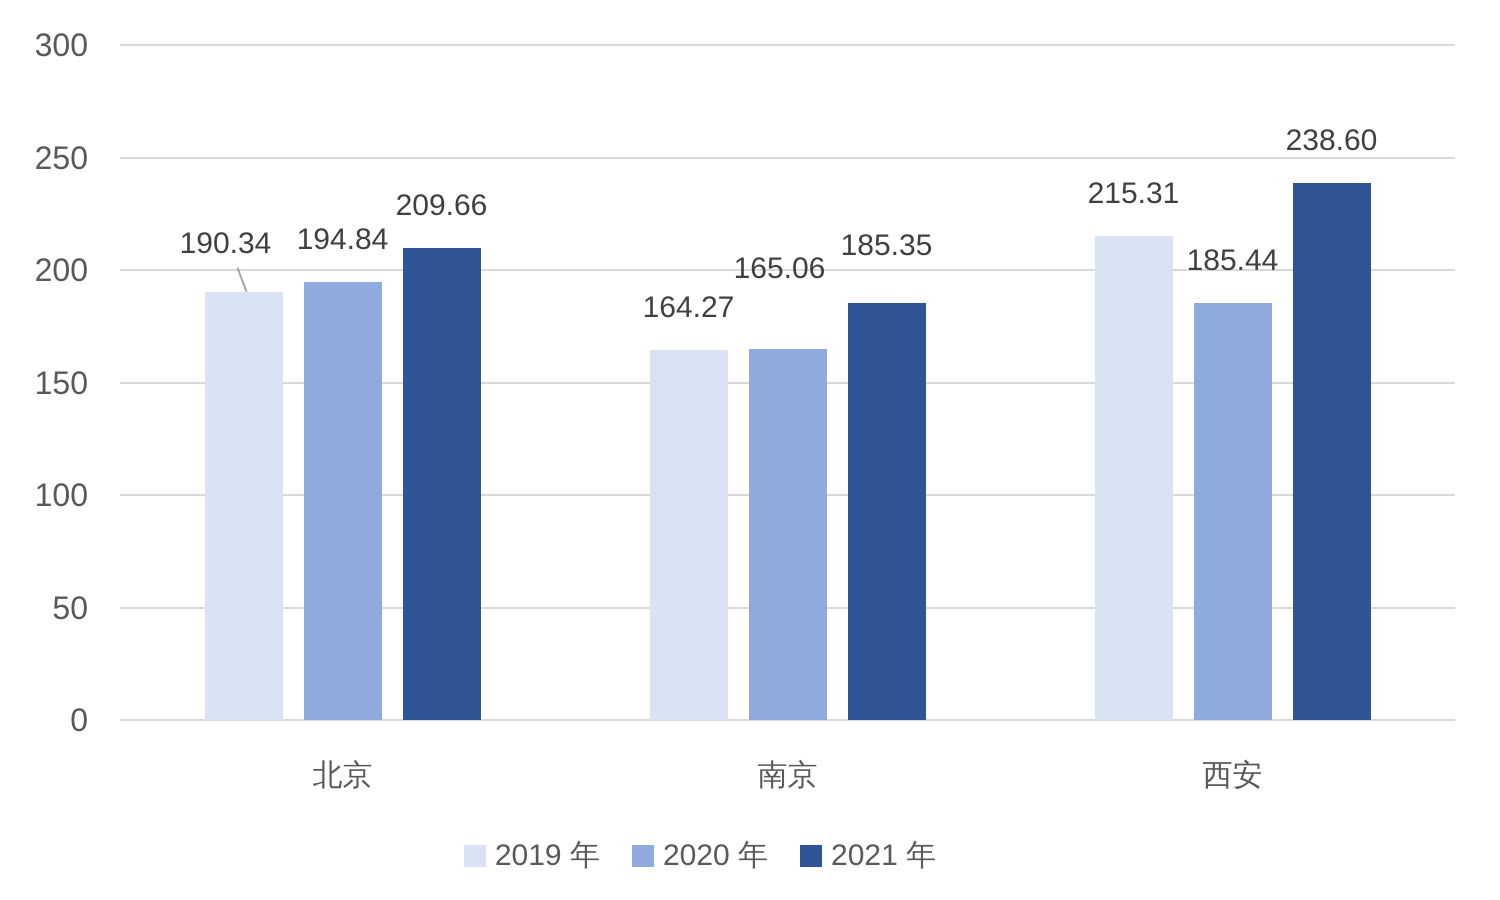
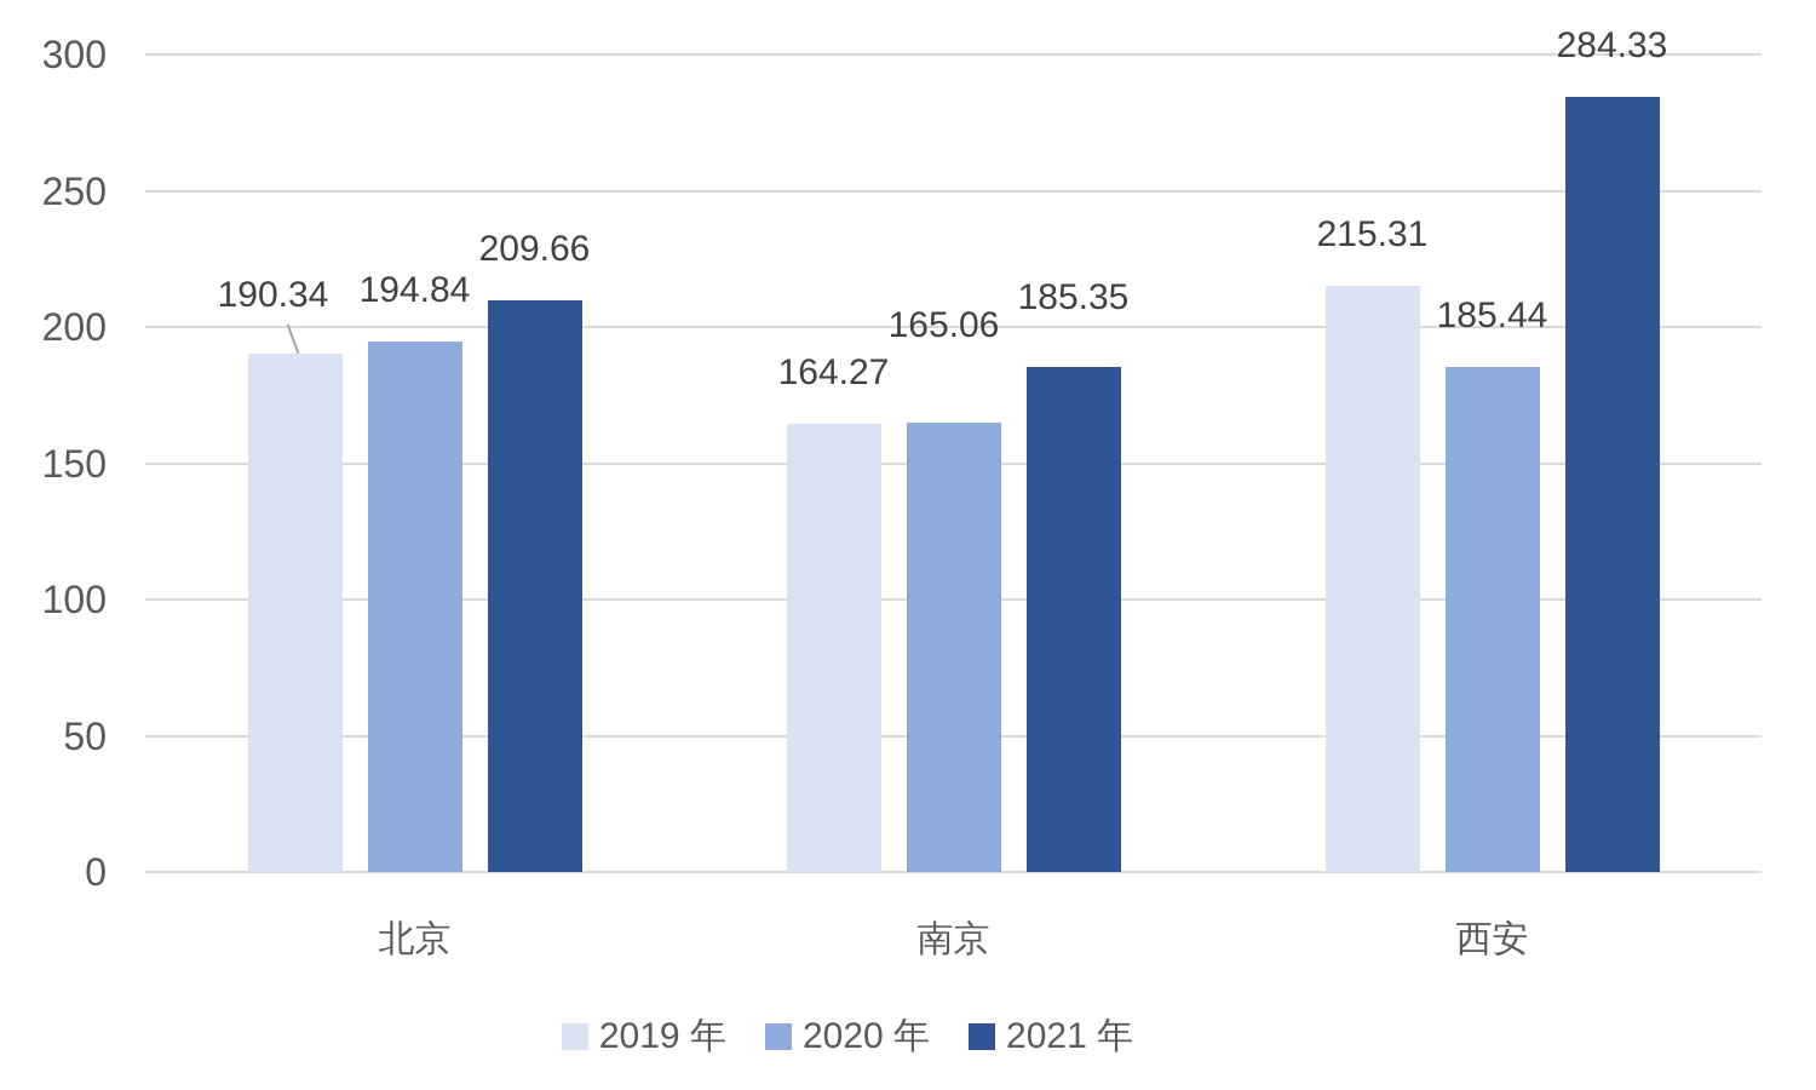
2021 年/西安: 238.60 -> 284.33
